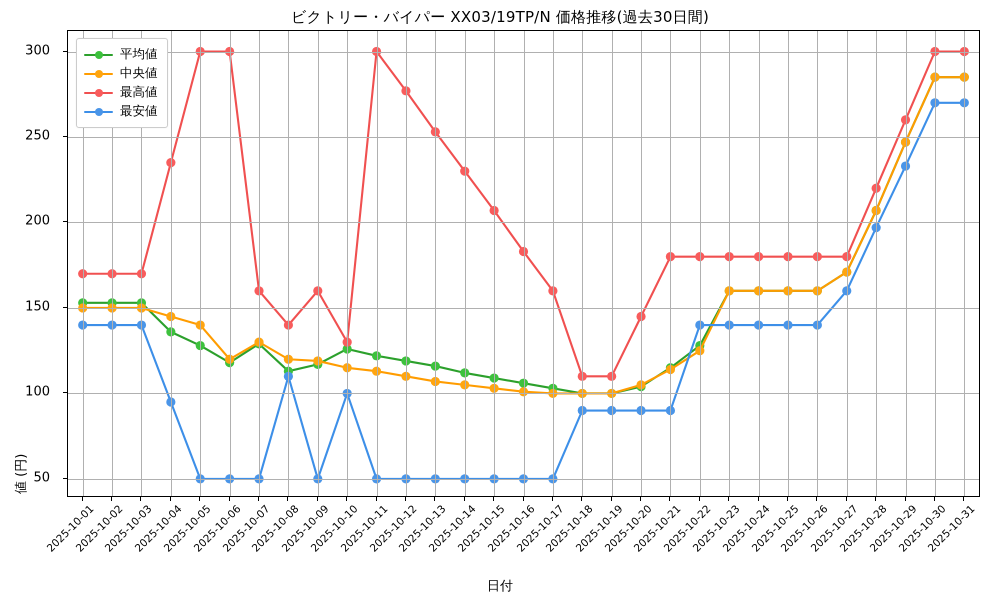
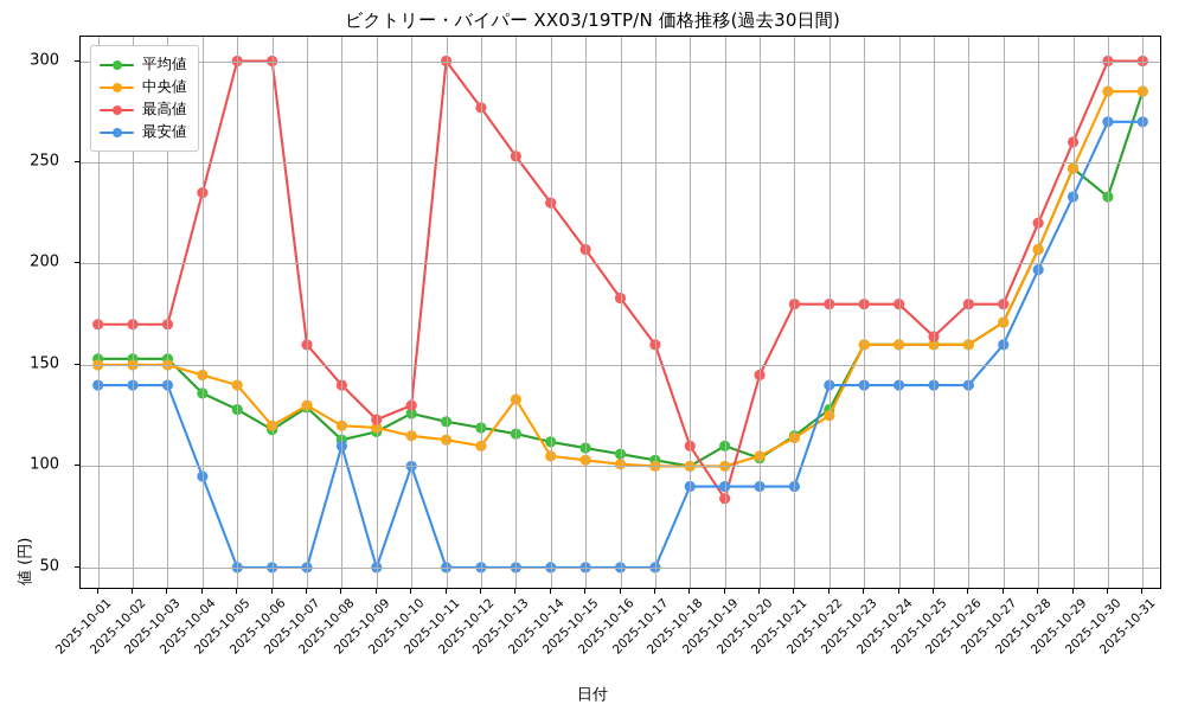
最高値/2025-10-09: 160 -> 123
中央値/2025-10-13: 107 -> 133
平均値/2025-10-19: 100 -> 110
最高値/2025-10-19: 110 -> 84
最高値/2025-10-25: 180 -> 164
平均値/2025-10-30: 285 -> 233
